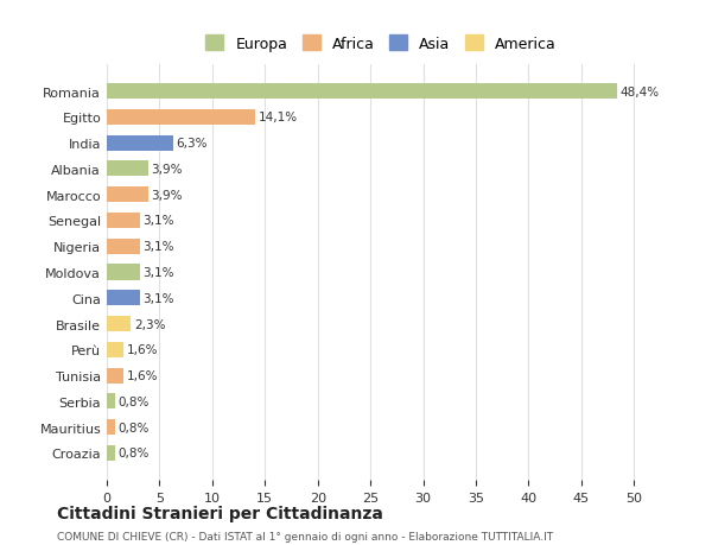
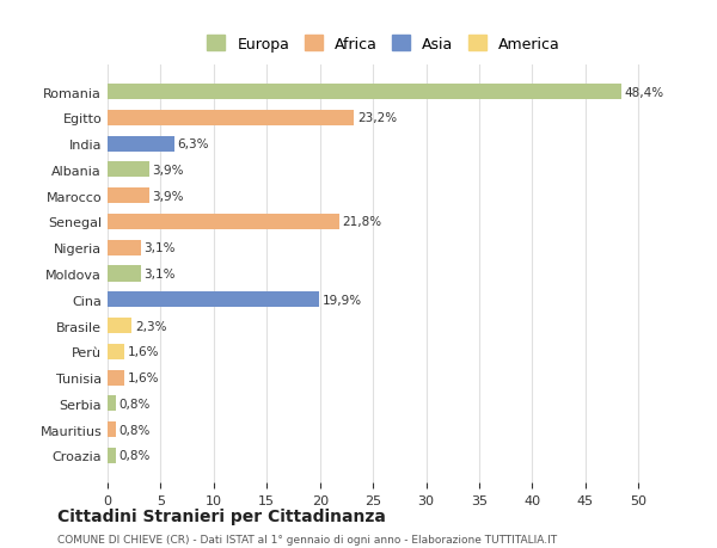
Egitto: 14,1% -> 23,2%
Senegal: 3,1% -> 21,8%
Cina: 3,1% -> 19,9%
